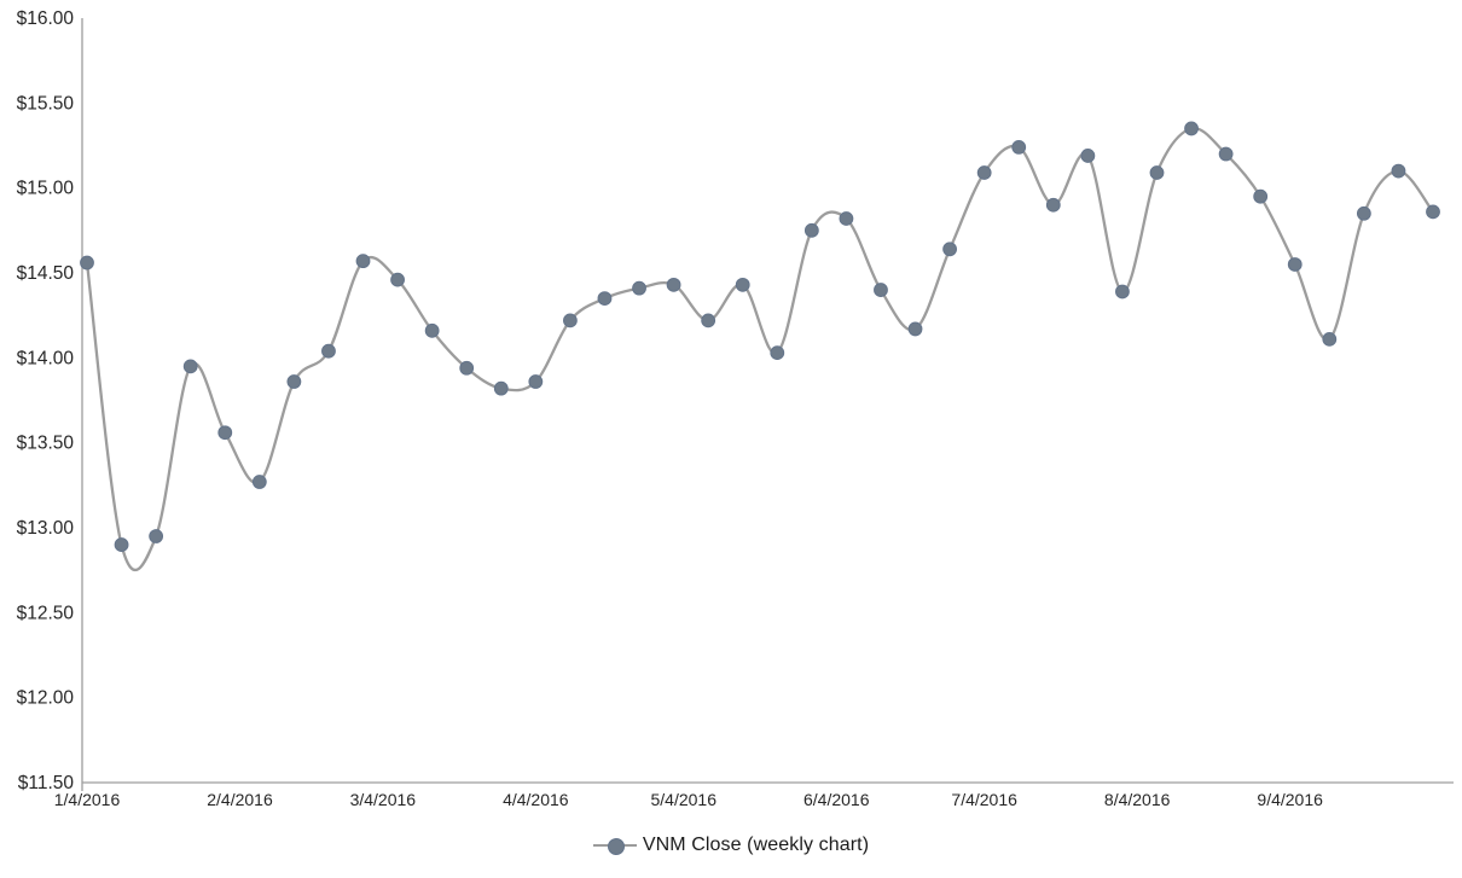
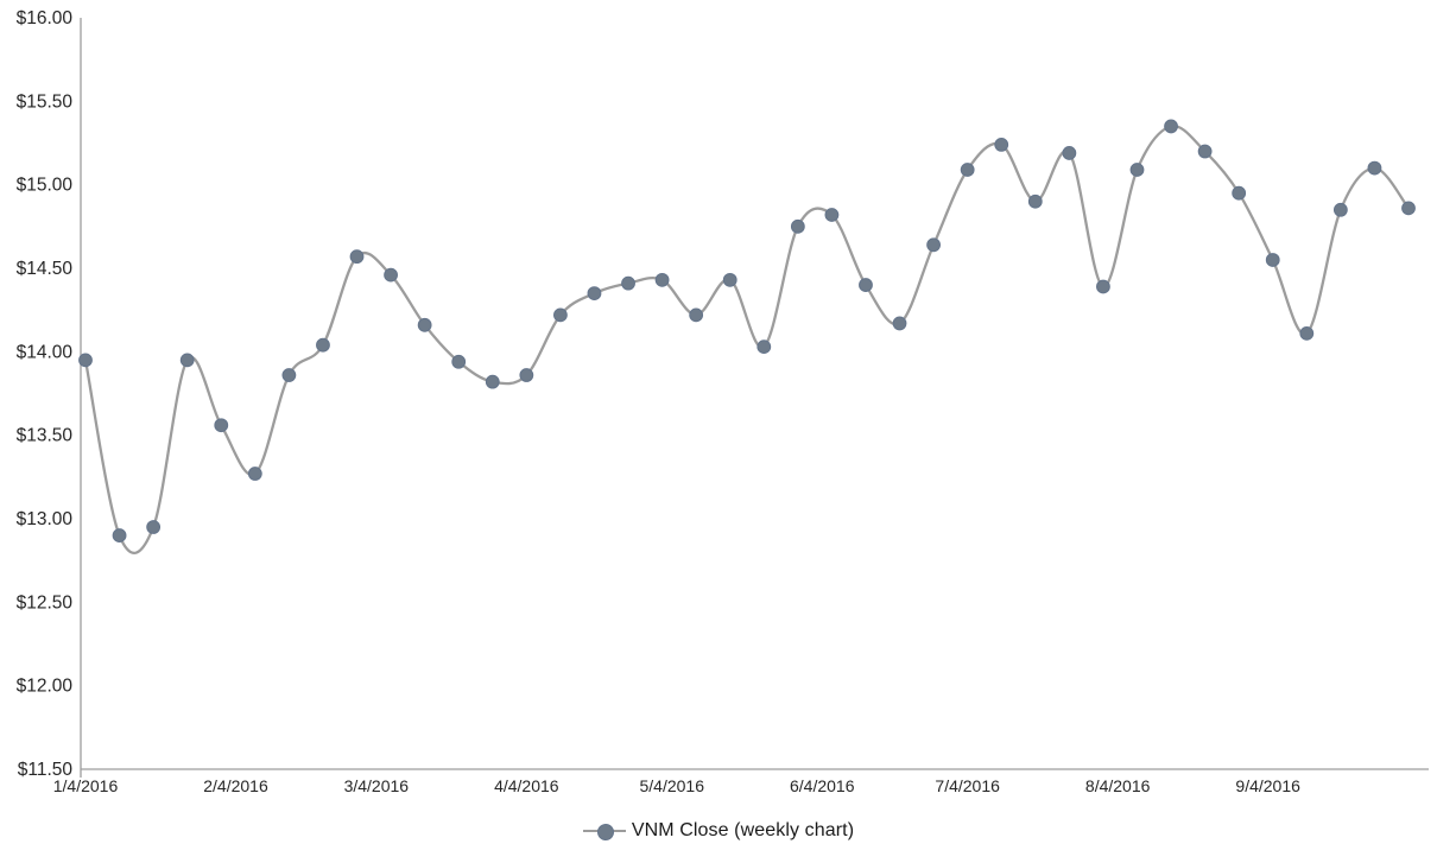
1/4/2016: $14.56 -> $13.95
